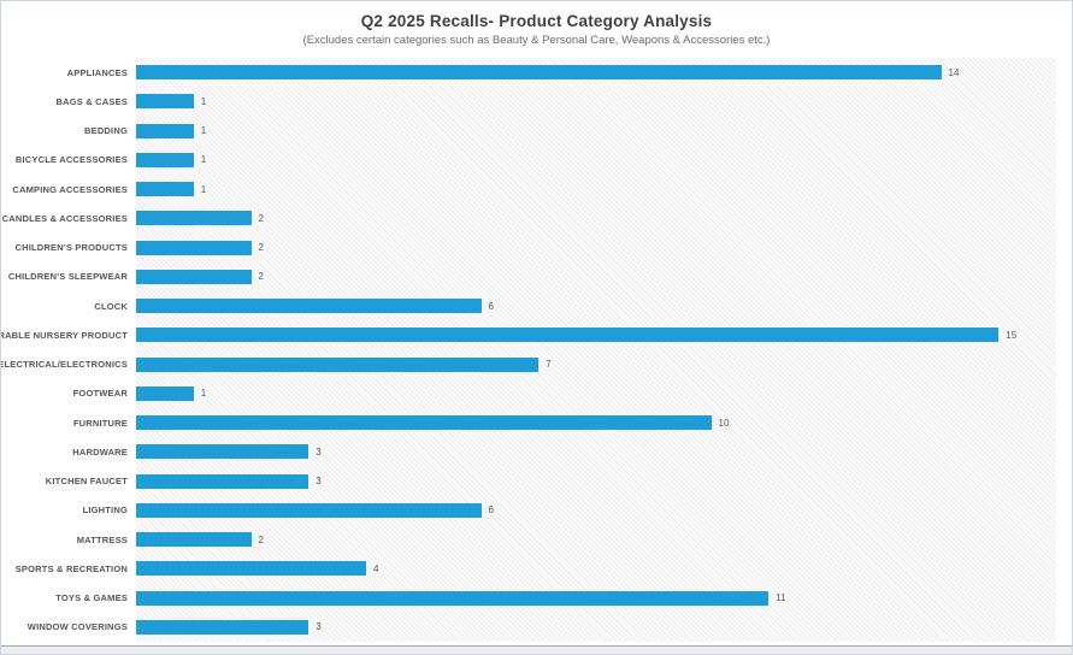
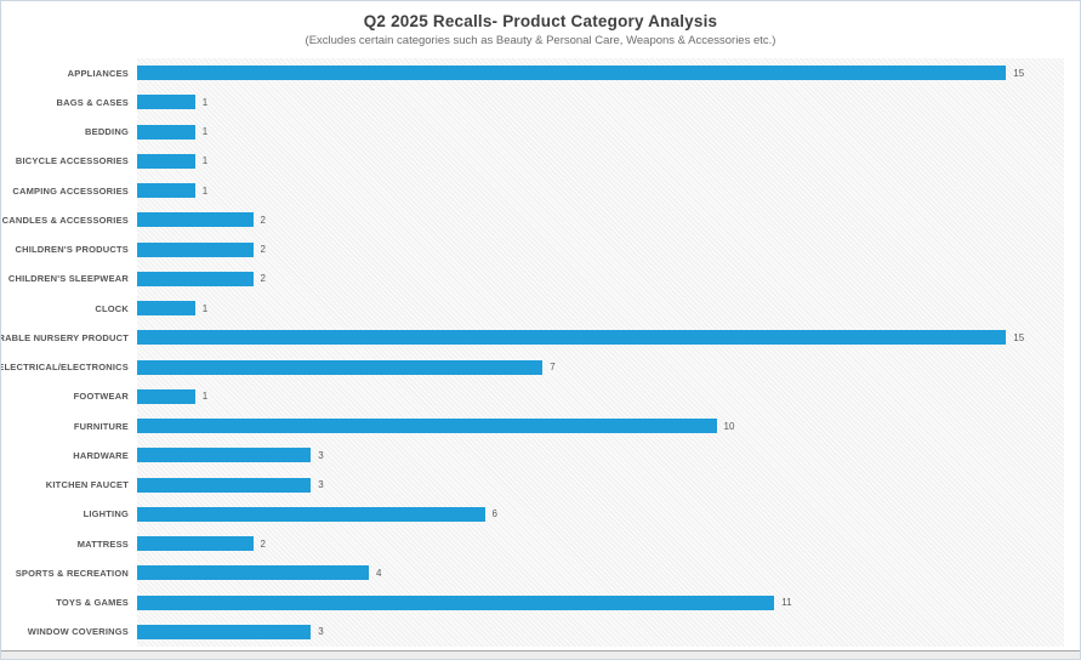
APPLIANCES: 14 -> 15
CLOCK: 6 -> 1
